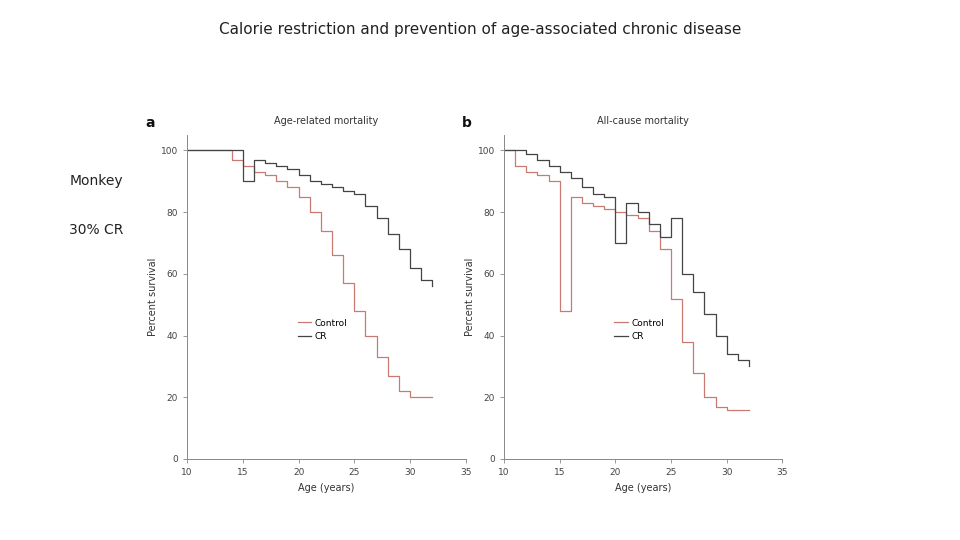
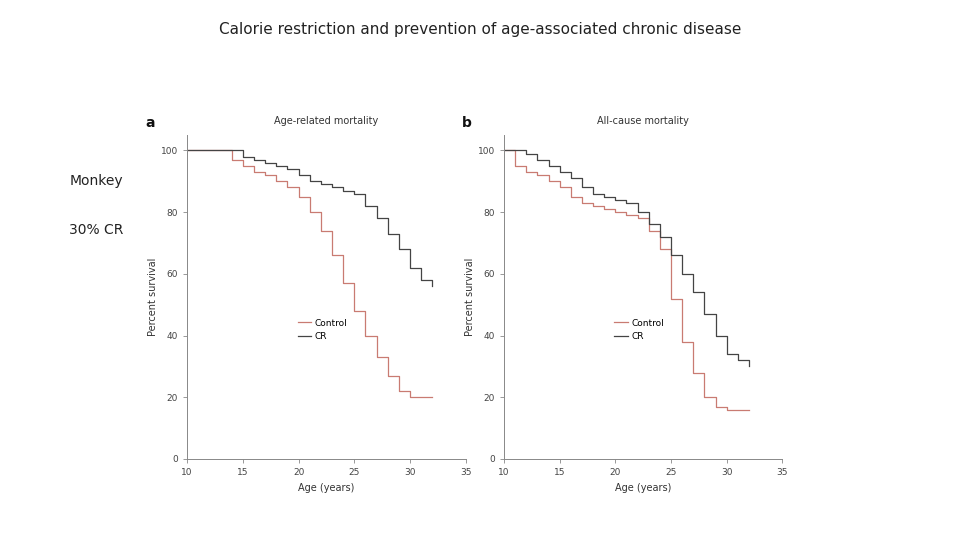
Age-related mortality/CR/15: 90 -> 98
All-cause mortality/Control/15: 48 -> 88
All-cause mortality/CR/20: 70 -> 84
All-cause mortality/CR/25: 78 -> 66
